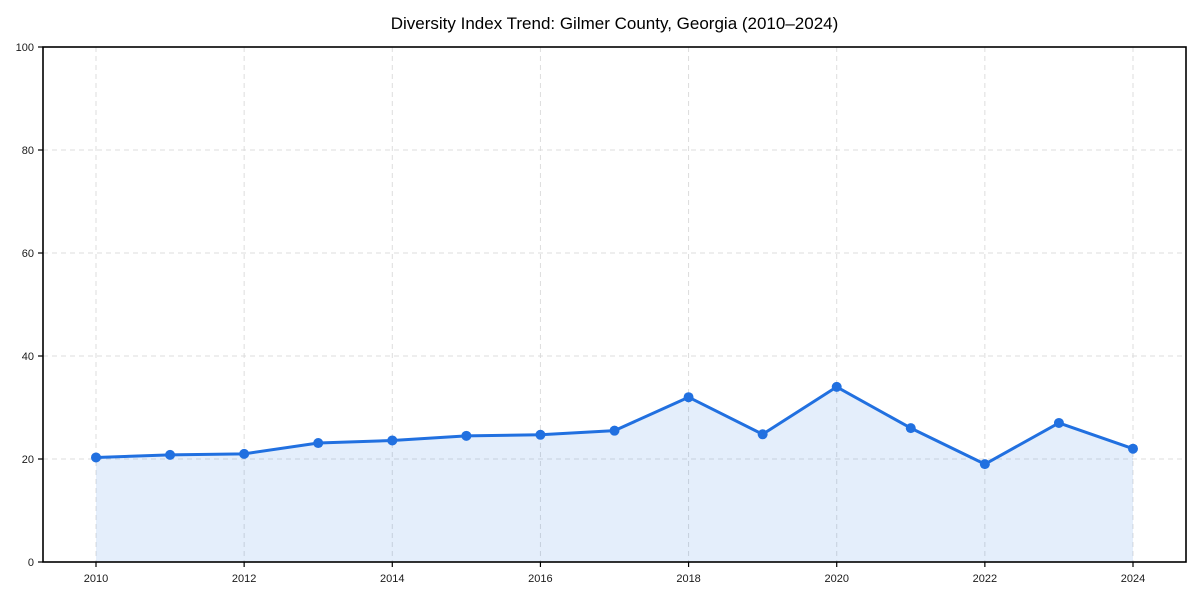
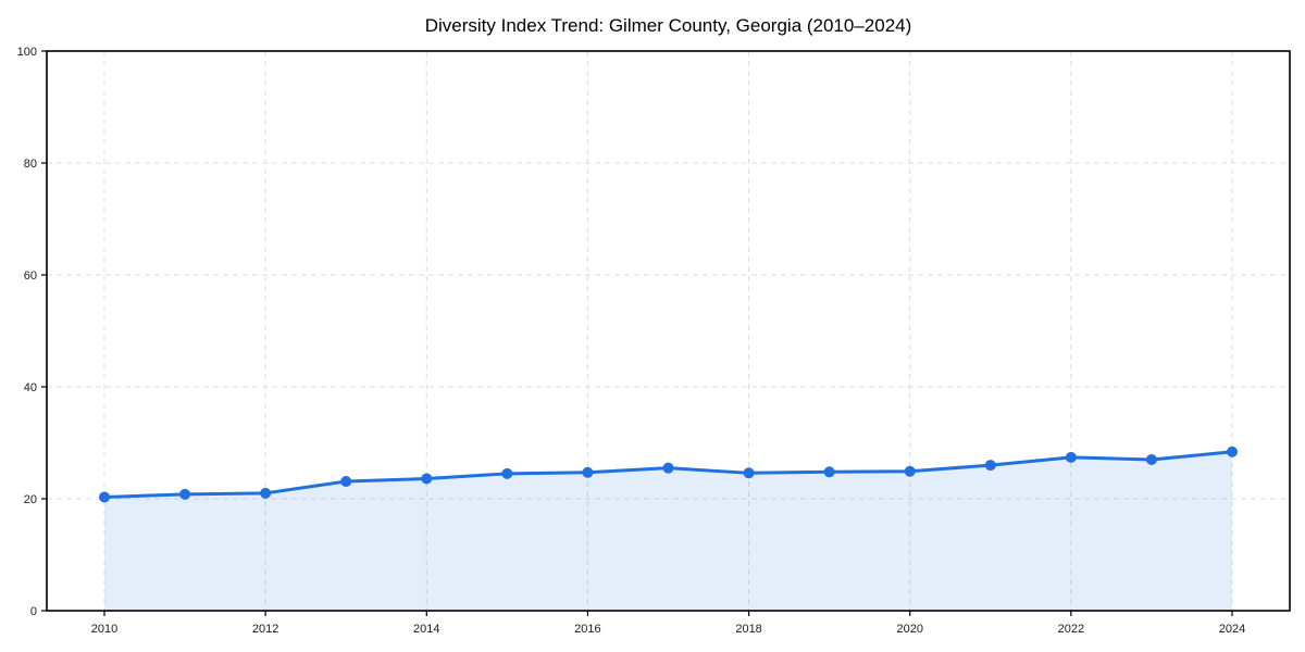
2018: 32 -> 25
2020: 34 -> 25
2022: 19 -> 27
2024: 22 -> 28
